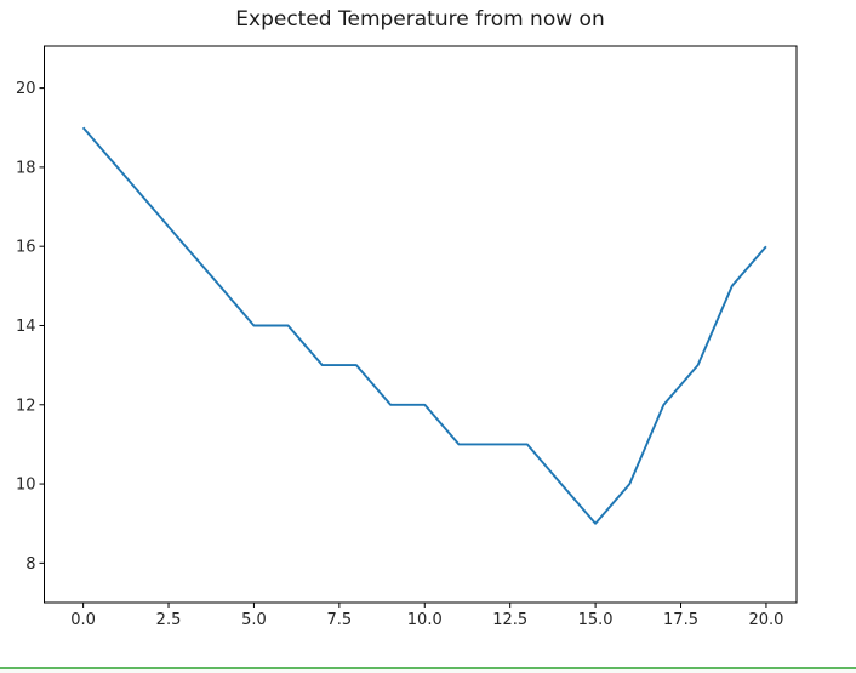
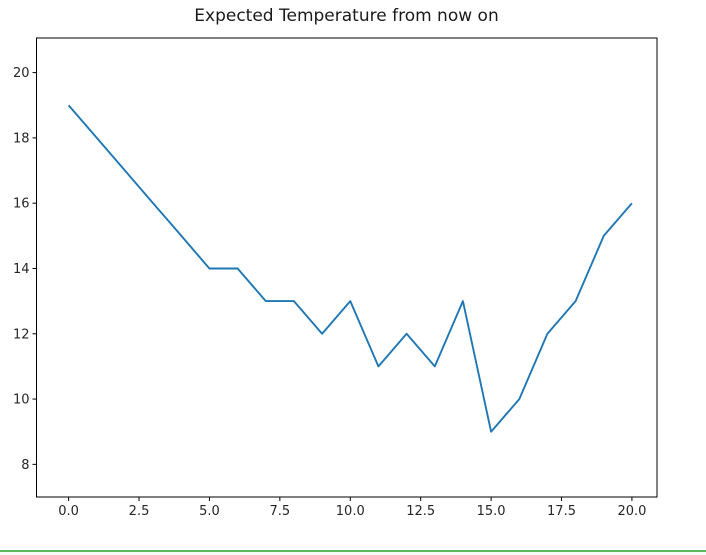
10: 12 -> 13
12: 11 -> 12
14: 10 -> 13
